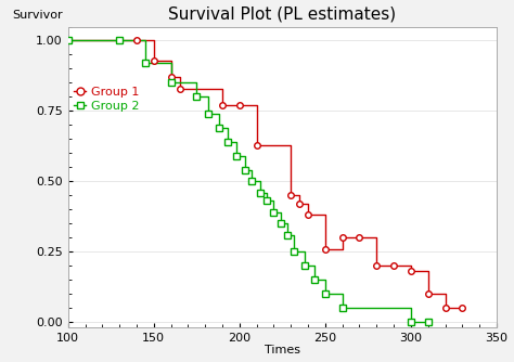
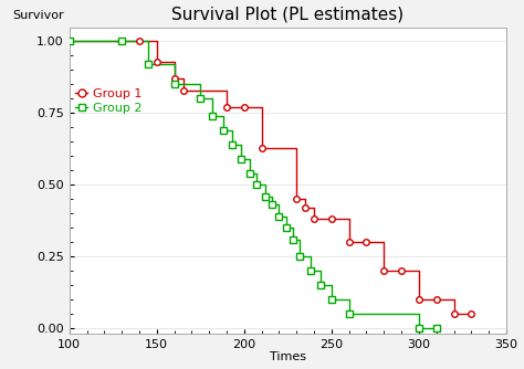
Group 1/250: 0.26 -> 0.38
Group 1/300: 0.18 -> 0.10
